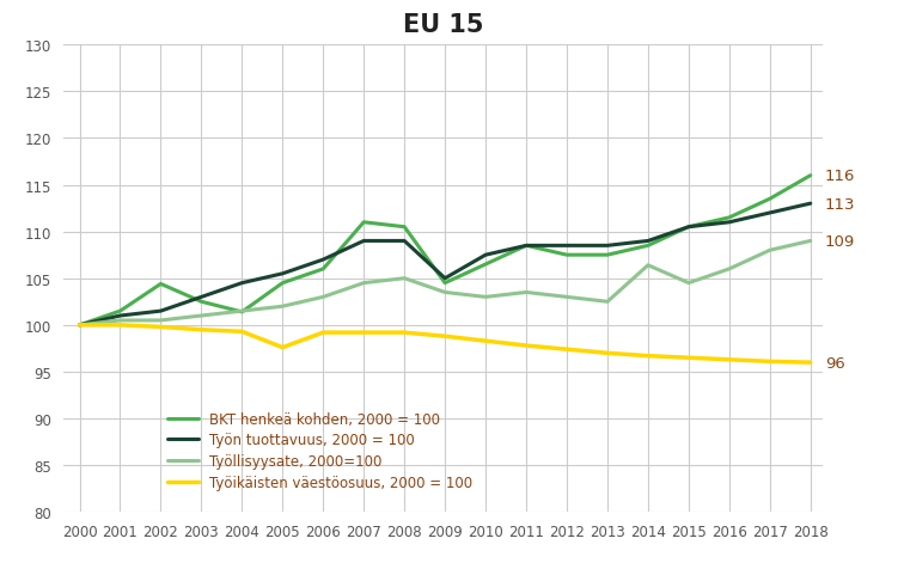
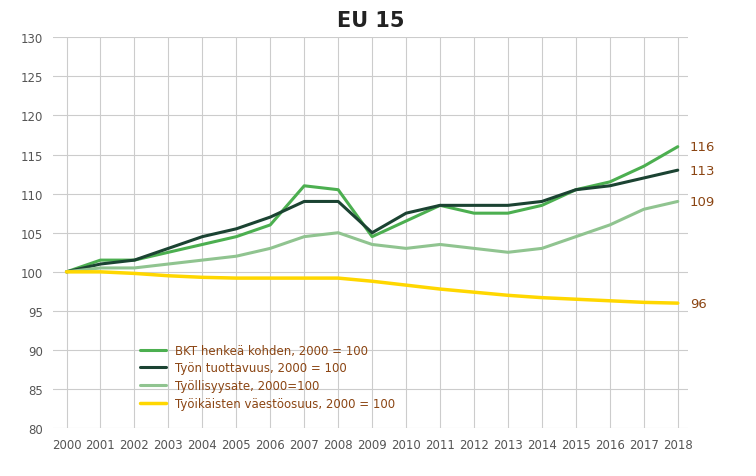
BKT henkeä kohden, 2000 = 100/2002: 104.4 -> 101.5
BKT henkeä kohden, 2000 = 100/2004: 101.4 -> 103.5
Työikäisten väestöosuus, 2000 = 100/2005: 97.6 -> 99.2
Työllisyysate, 2000=100/2014: 106.4 -> 103.0
